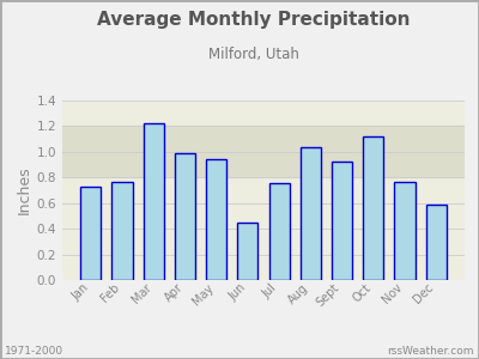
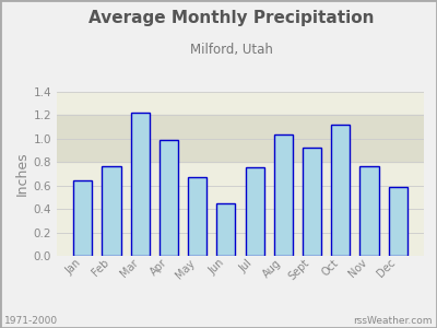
Jan: 0.73 -> 0.64
May: 0.94 -> 0.67
